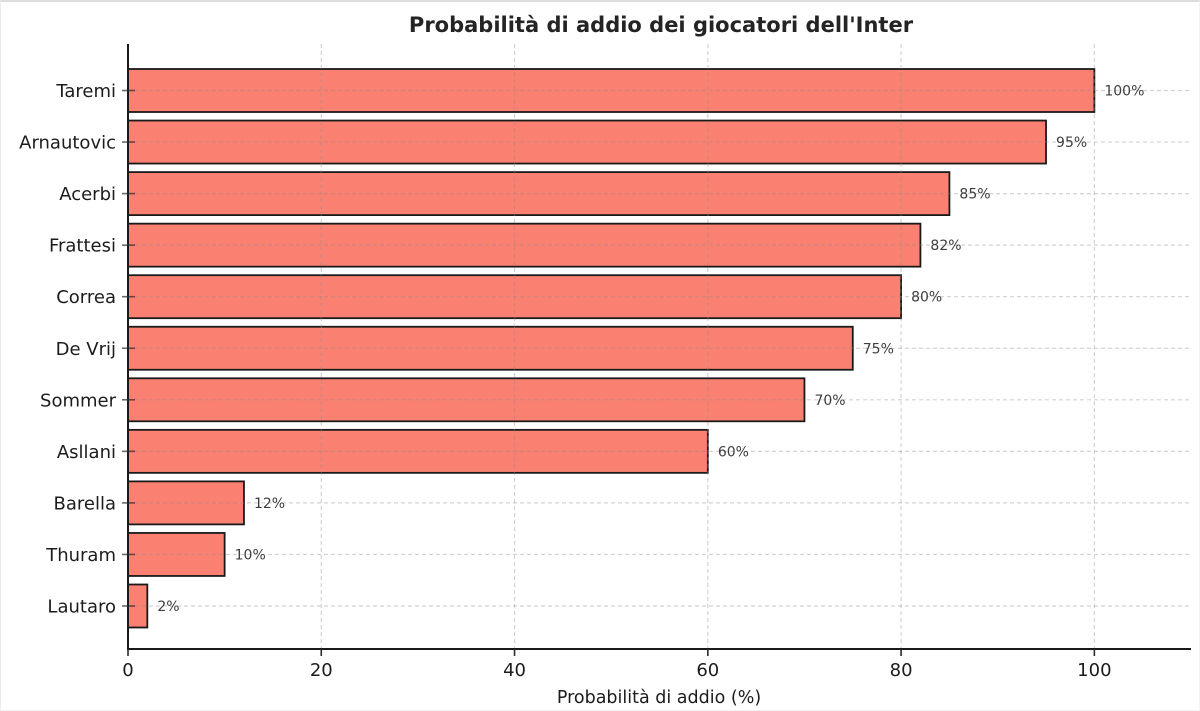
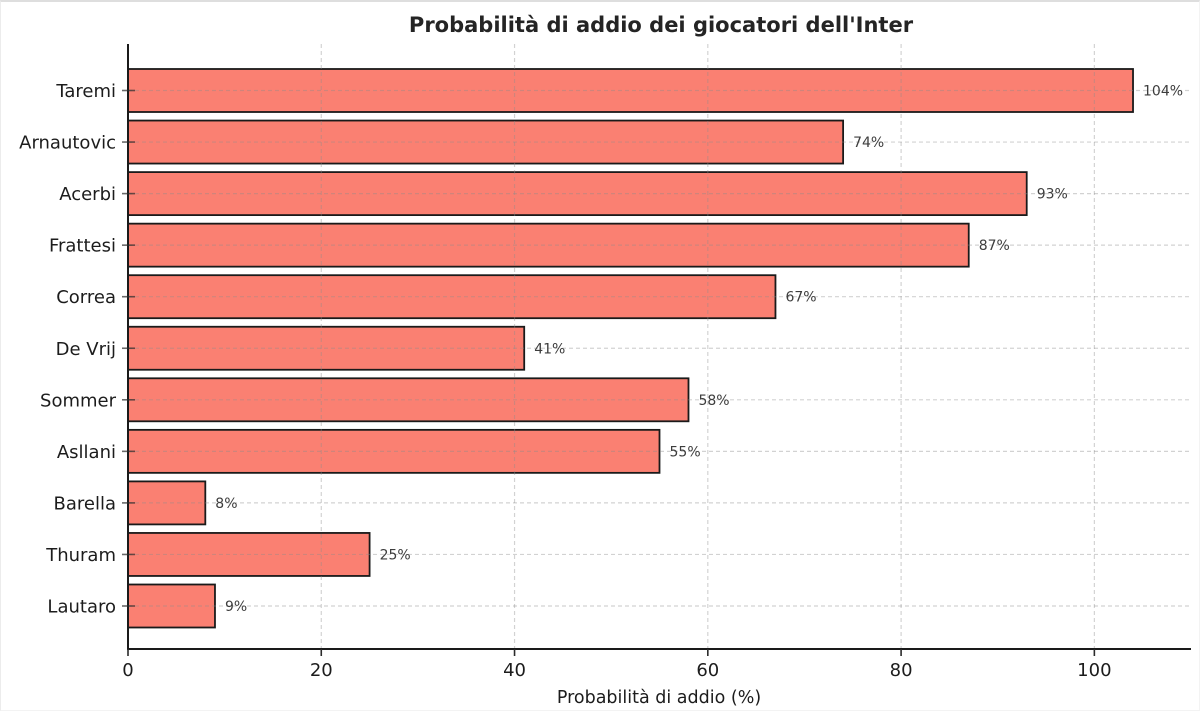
Taremi: 100% -> 104%
Arnautovic: 95% -> 74%
Acerbi: 85% -> 93%
Frattesi: 82% -> 87%
Correa: 80% -> 67%
De Vrij: 75% -> 41%
Sommer: 70% -> 58%
Asllani: 60% -> 55%
Barella: 12% -> 8%
Thuram: 10% -> 25%
Lautaro: 2% -> 9%
